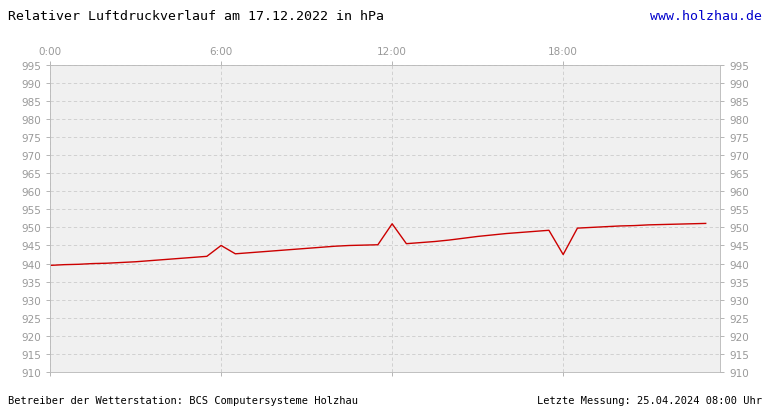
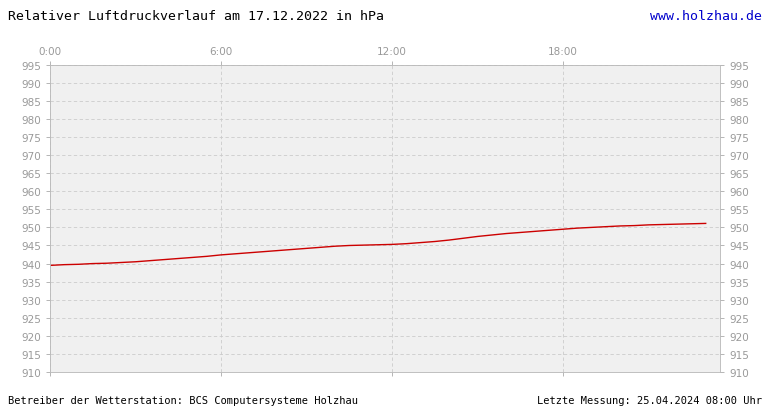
6:00: 945.0 -> 942.4
12:00: 951.0 -> 945.3
18:00: 942.5 -> 949.5
